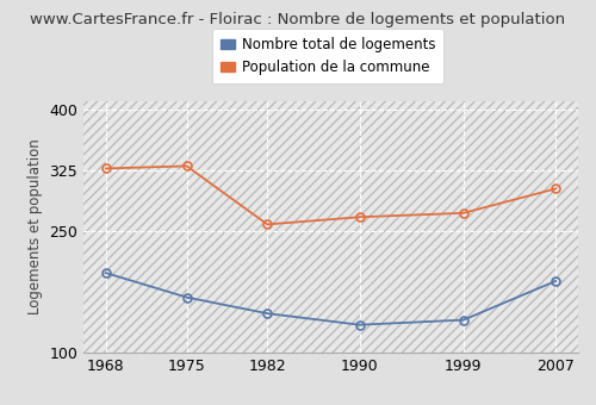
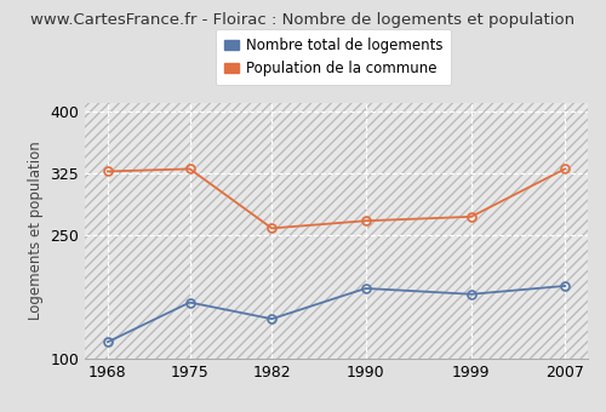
Nombre total de logements/1968: 198 -> 120
Nombre total de logements/1990: 134 -> 185
Nombre total de logements/1999: 140 -> 178
Population de la commune/2007: 302 -> 330
